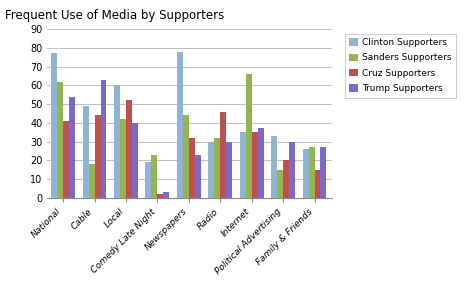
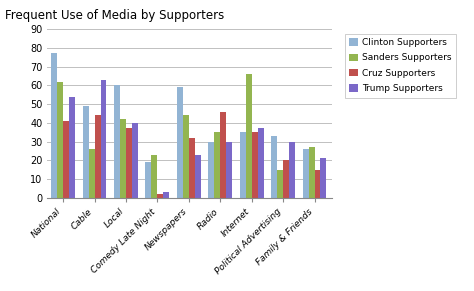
Sanders Supporters/Cable: 18 -> 26
Cruz Supporters/Local: 52 -> 37
Clinton Supporters/Newspapers: 78 -> 59
Sanders Supporters/Radio: 32 -> 35
Trump Supporters/Family & Friends: 27 -> 21
